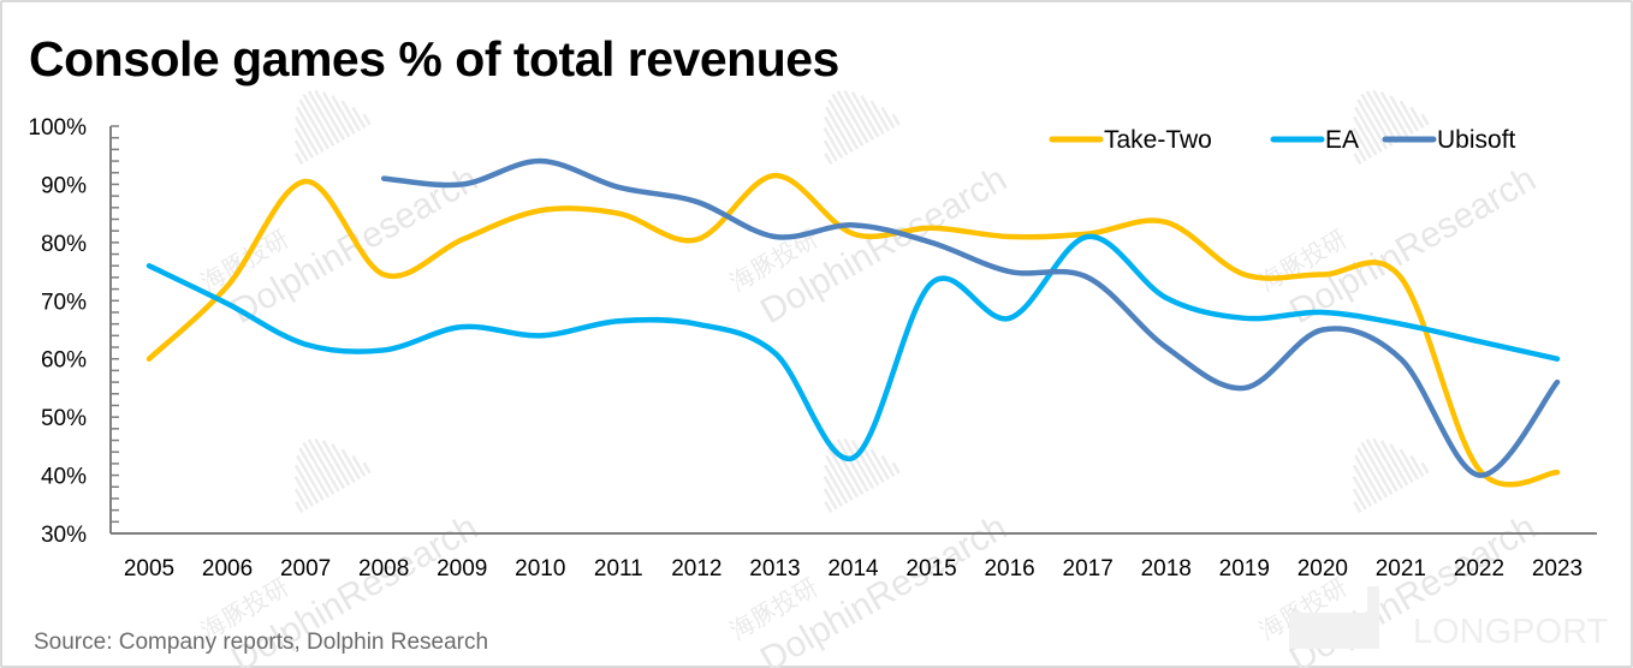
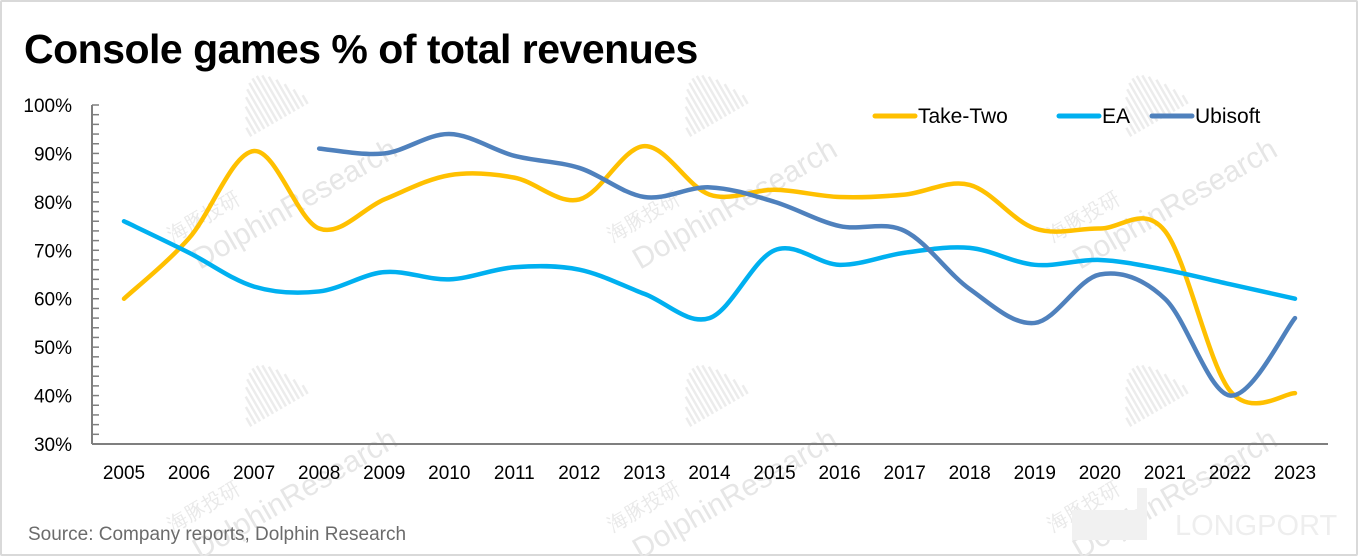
EA/2014: 43% -> 56%
EA/2015: 73% -> 70%
EA/2017: 81% -> 70%
